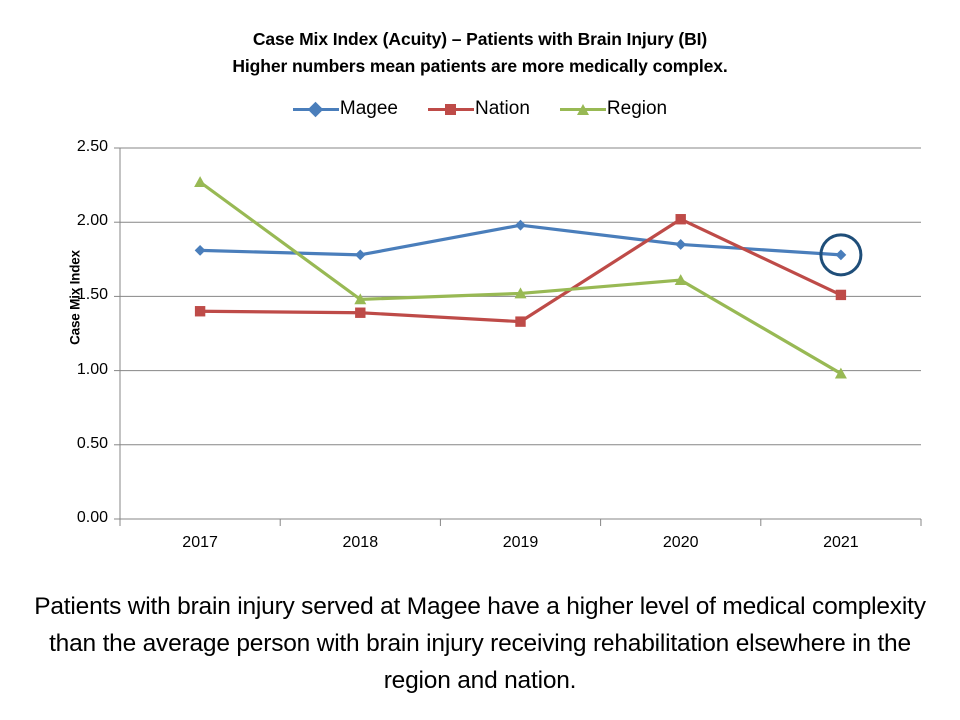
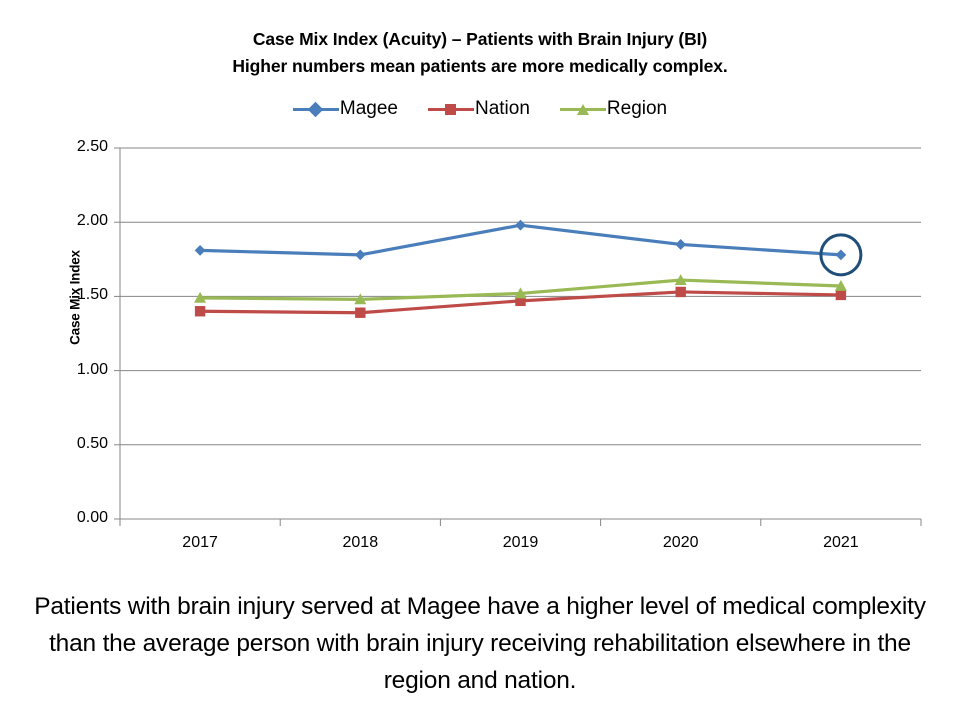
Region/2017: 2.27 -> 1.49
Nation/2019: 1.33 -> 1.47
Nation/2020: 2.02 -> 1.53
Region/2021: 0.98 -> 1.57
